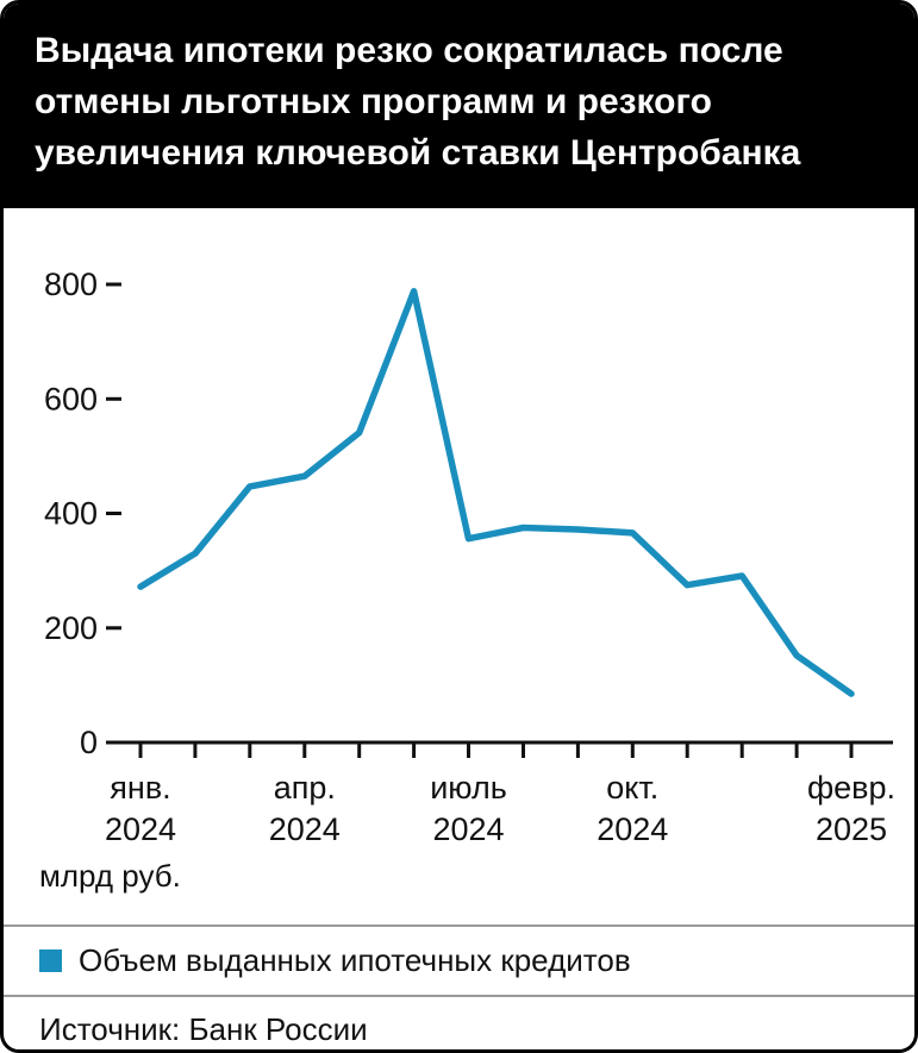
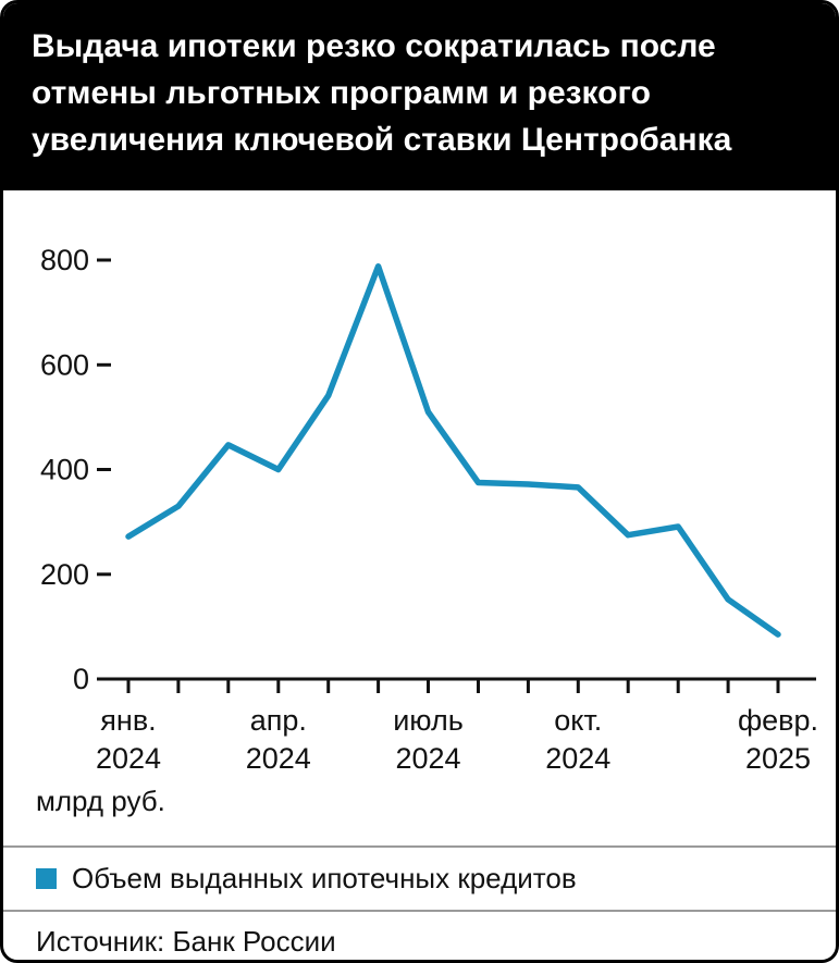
апр. 2024: 460 -> 400
июль 2024: 360 -> 510
